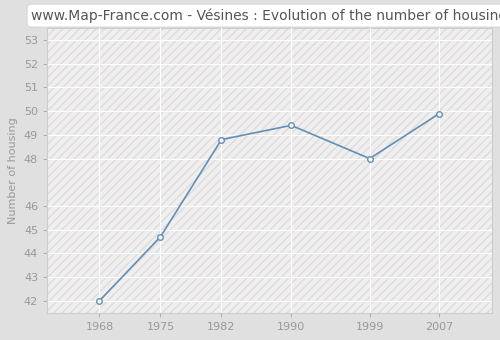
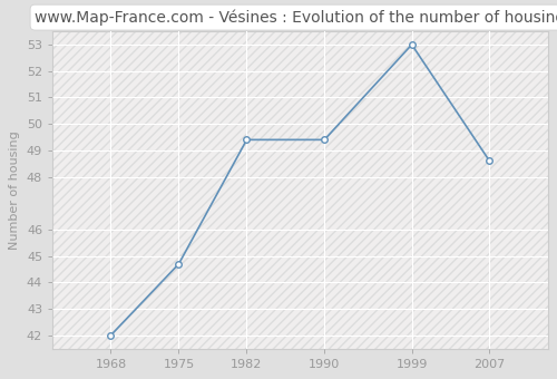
1982: 48.8 -> 49.4
1999: 48.0 -> 53.0
2007: 49.9 -> 48.6
